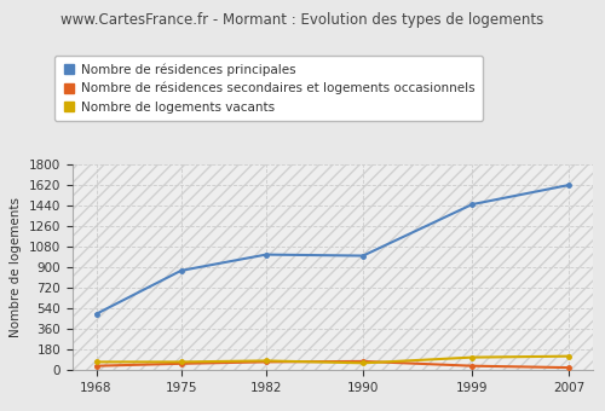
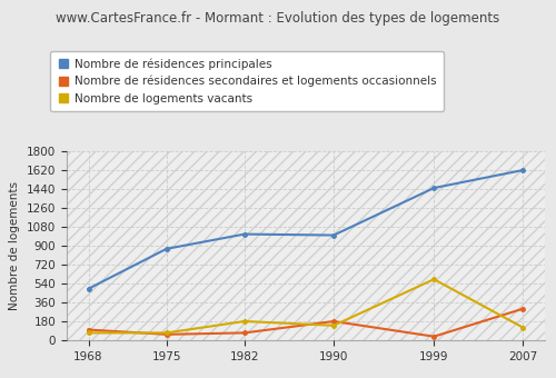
Nombre de résidences secondaires et logements occasionnels/1968: 40 -> 100
Nombre de logements vacants/1982: 80 -> 180
Nombre de résidences secondaires et logements occasionnels/1990: 80 -> 180
Nombre de logements vacants/1990: 60 -> 140
Nombre de logements vacants/1999: 110 -> 580
Nombre de résidences secondaires et logements occasionnels/2007: 20 -> 300
